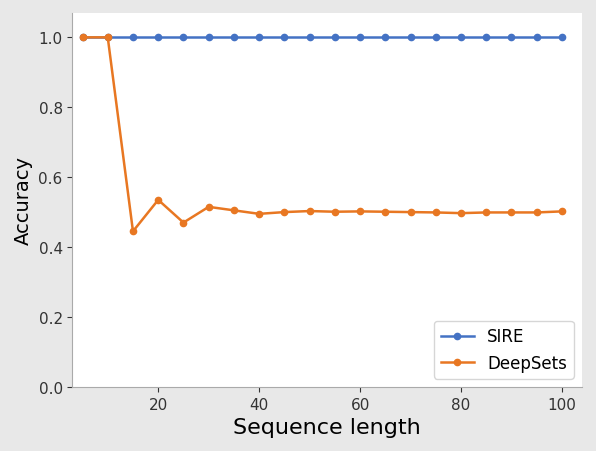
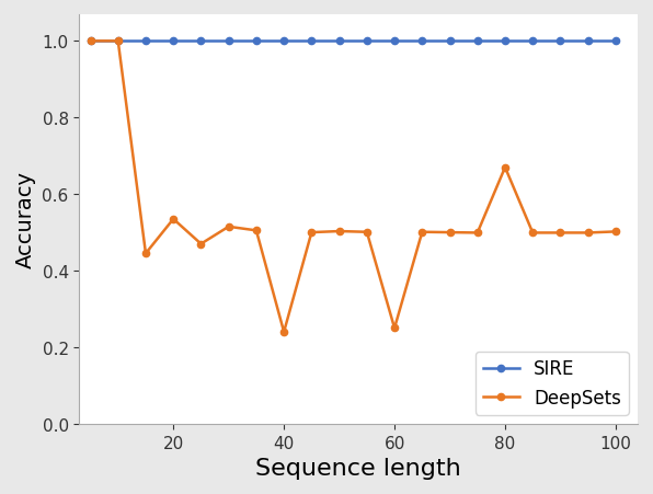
DeepSets/40: 0.495 -> 0.240
DeepSets/60: 0.502 -> 0.250
DeepSets/80: 0.497 -> 0.670
